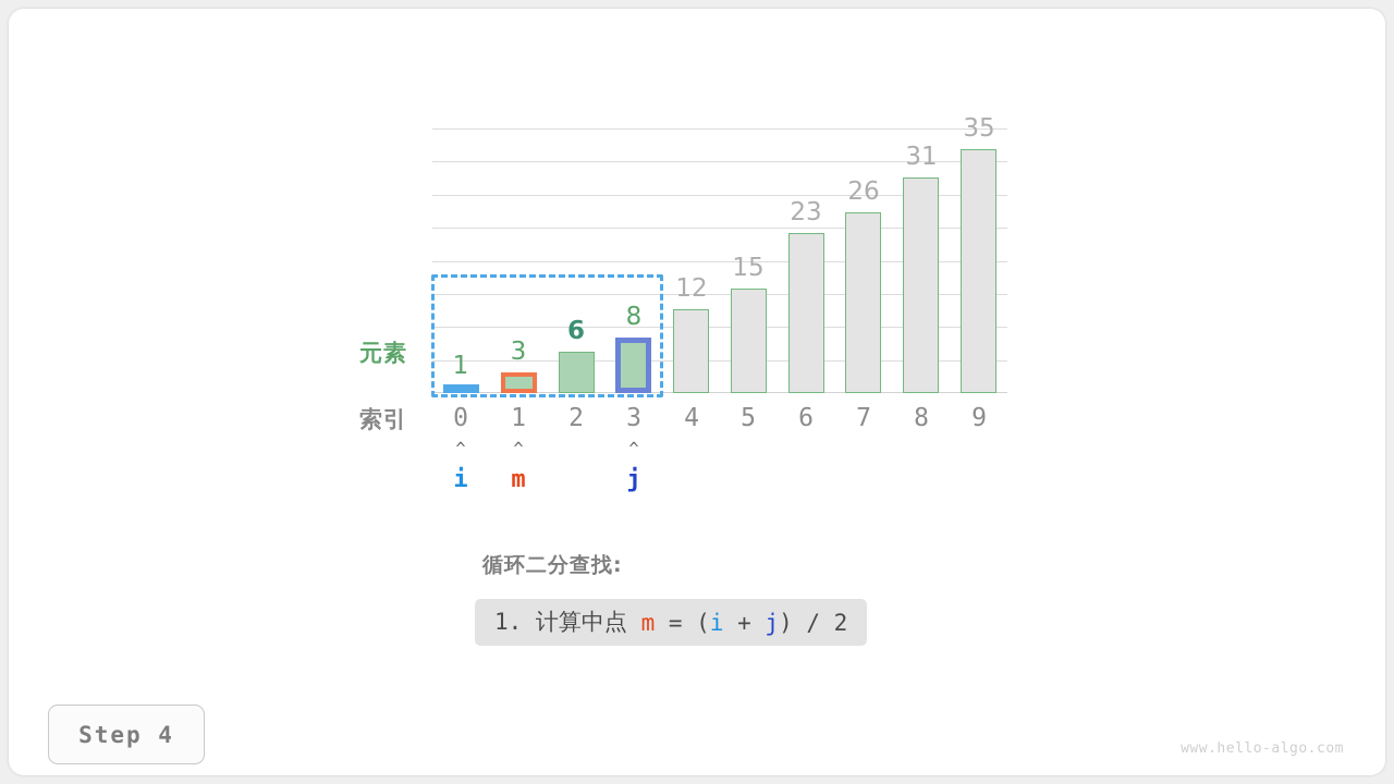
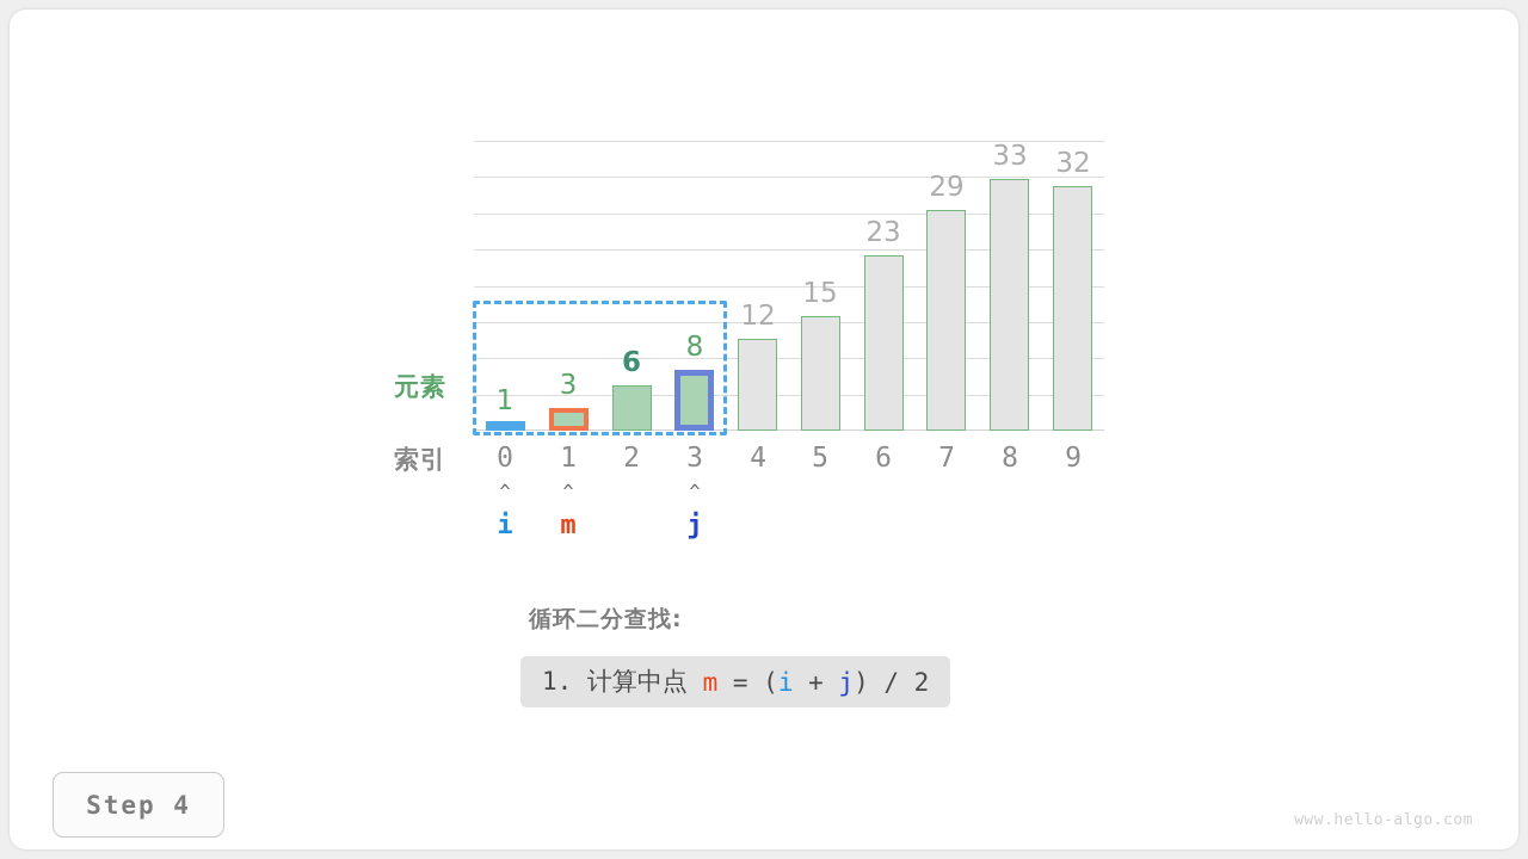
7: 26 -> 29
8: 31 -> 33
9: 35 -> 32
